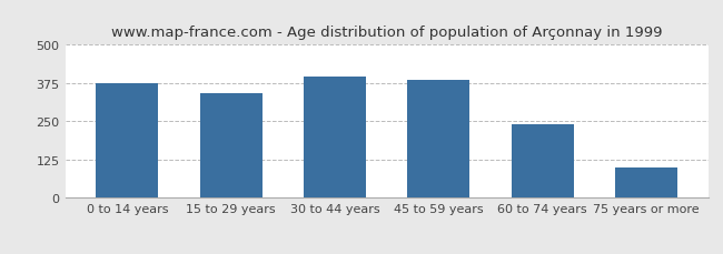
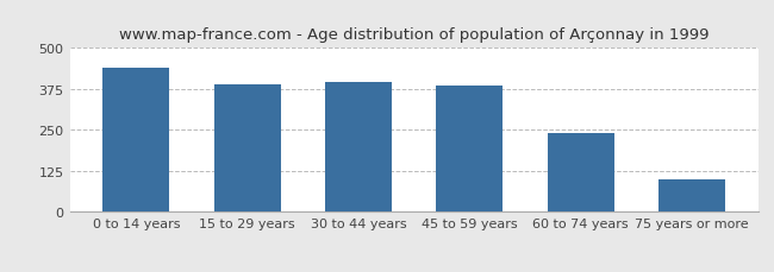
0 to 14 years: 374 -> 440
15 to 29 years: 342 -> 390
